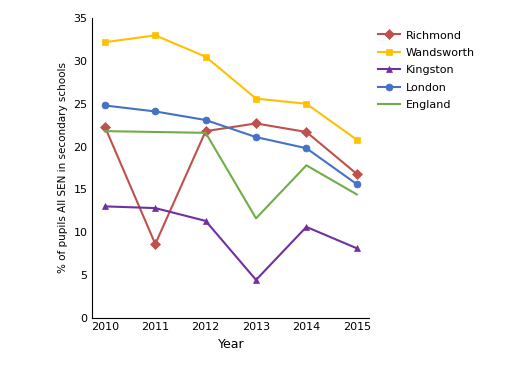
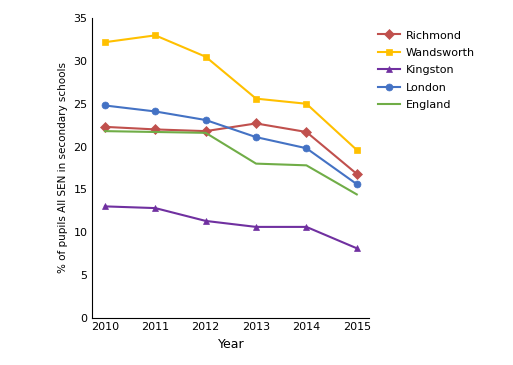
Richmond/2011: 8.6 -> 22.0
Kingston/2013: 4.4 -> 10.6
England/2013: 11.6 -> 18.0
Wandsworth/2015: 20.8 -> 19.6
